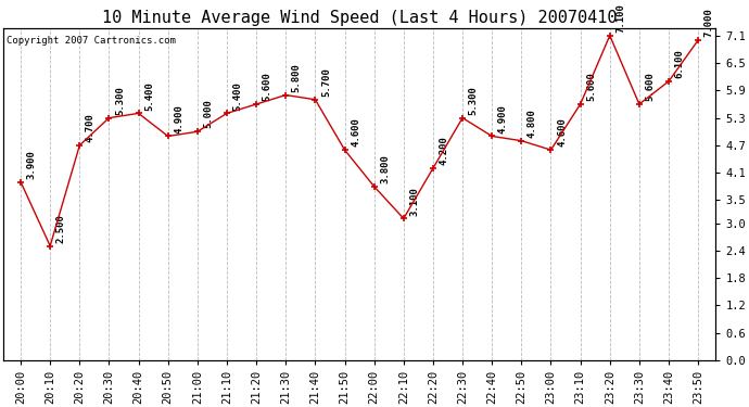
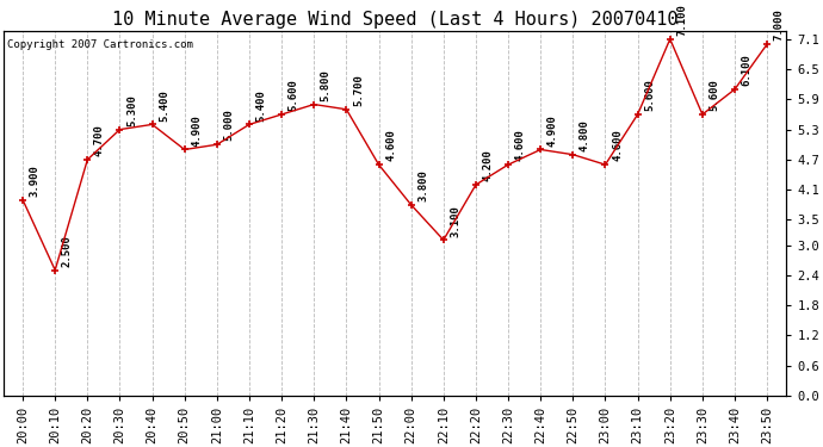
22:30: 5.300 -> 4.600
